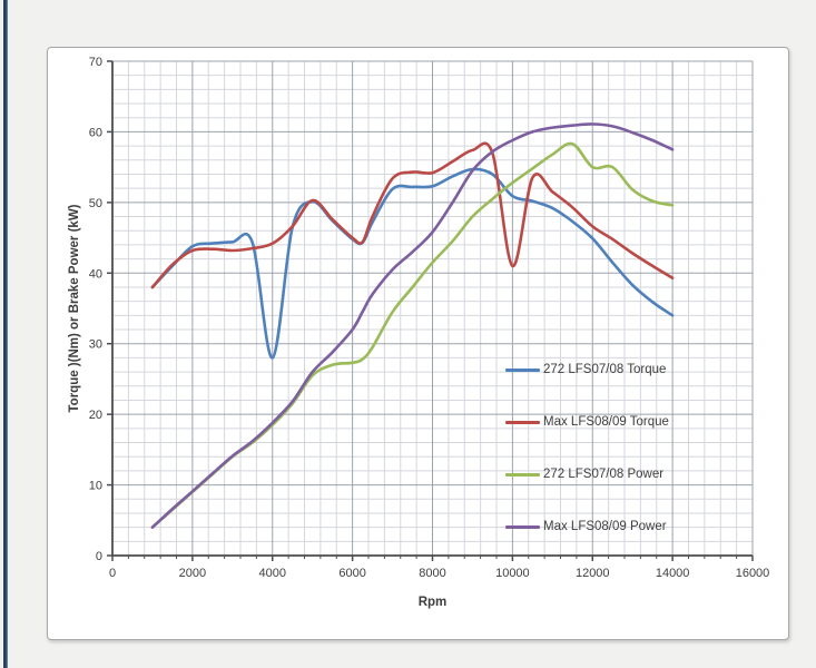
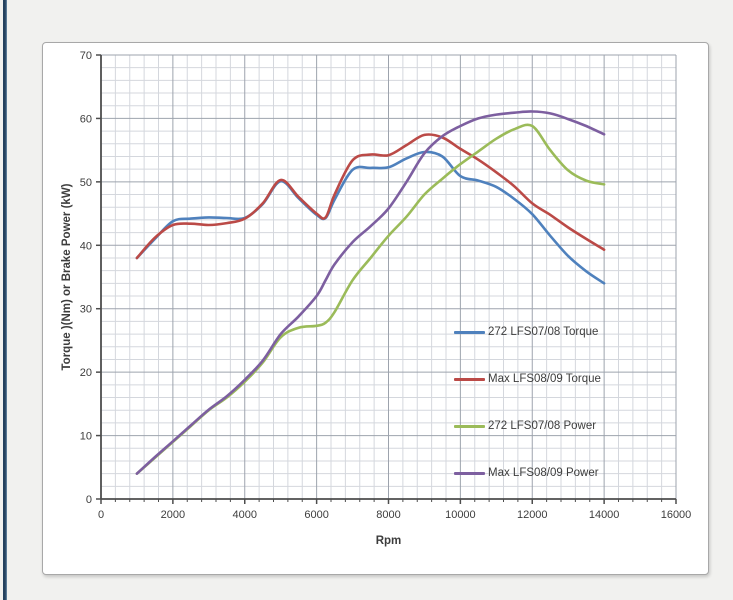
272 LFS07/08 Torque/4000: 28 -> 44
Max LFS08/09 Torque/10000: 41 -> 55
272 LFS07/08 Power/12000: 55 -> 59
